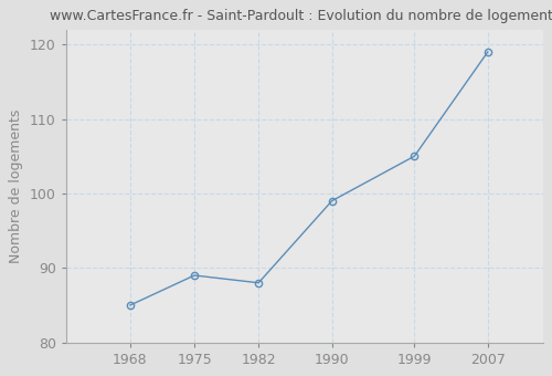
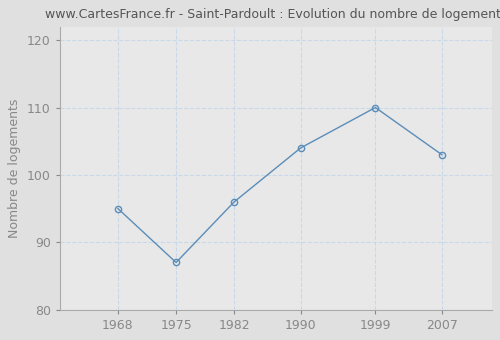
1968: 85 -> 95
1975: 89 -> 87
1982: 88 -> 96
1990: 99 -> 104
1999: 105 -> 110
2007: 119 -> 103
